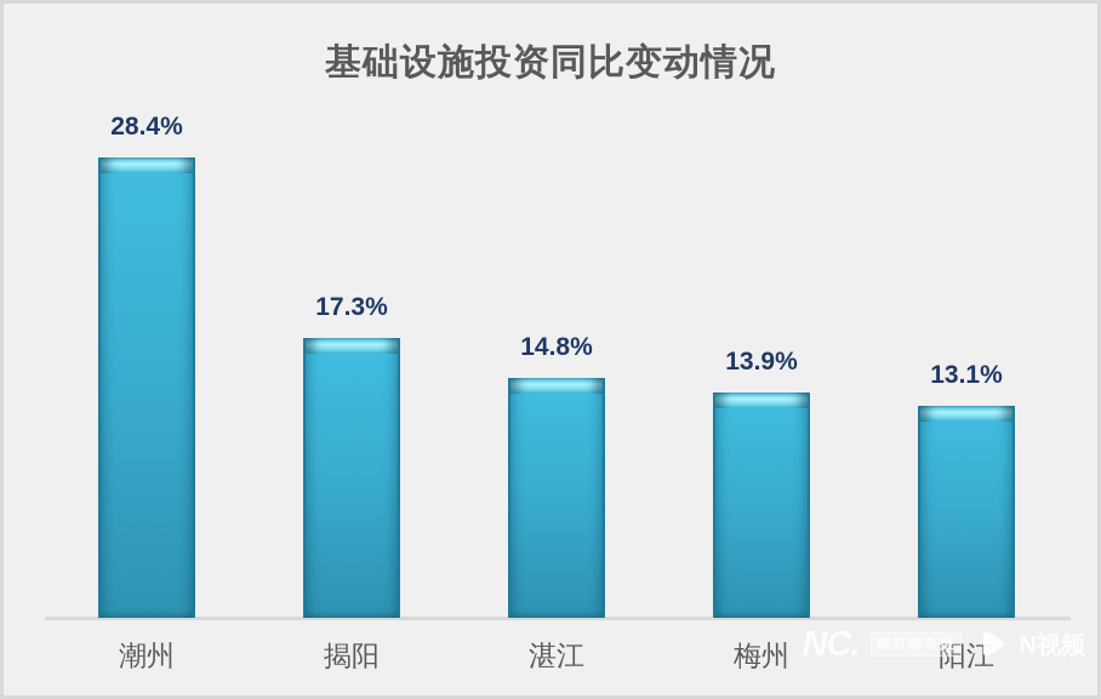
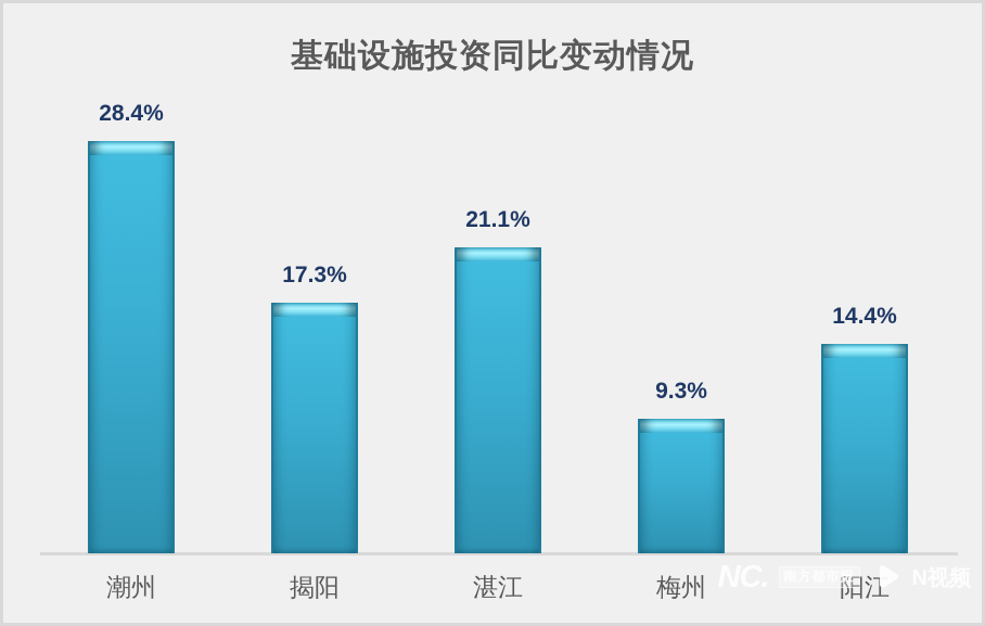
湛江: 14.8% -> 21.1%
梅州: 13.9% -> 9.3%
阳江: 13.1% -> 14.4%
